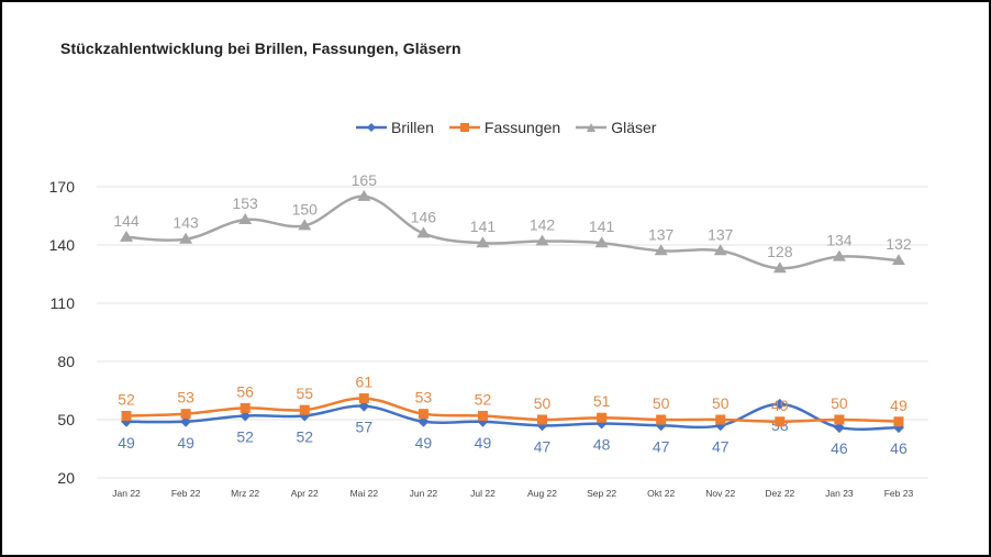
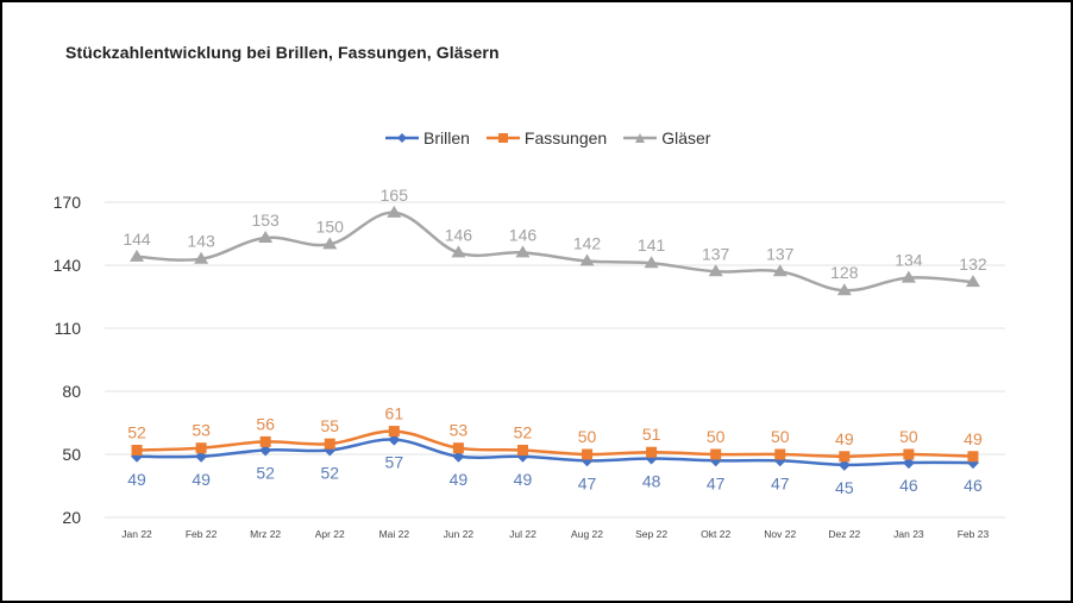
Gläser/Jul 22: 141 -> 146
Brillen/Dez 22: 58 -> 45
